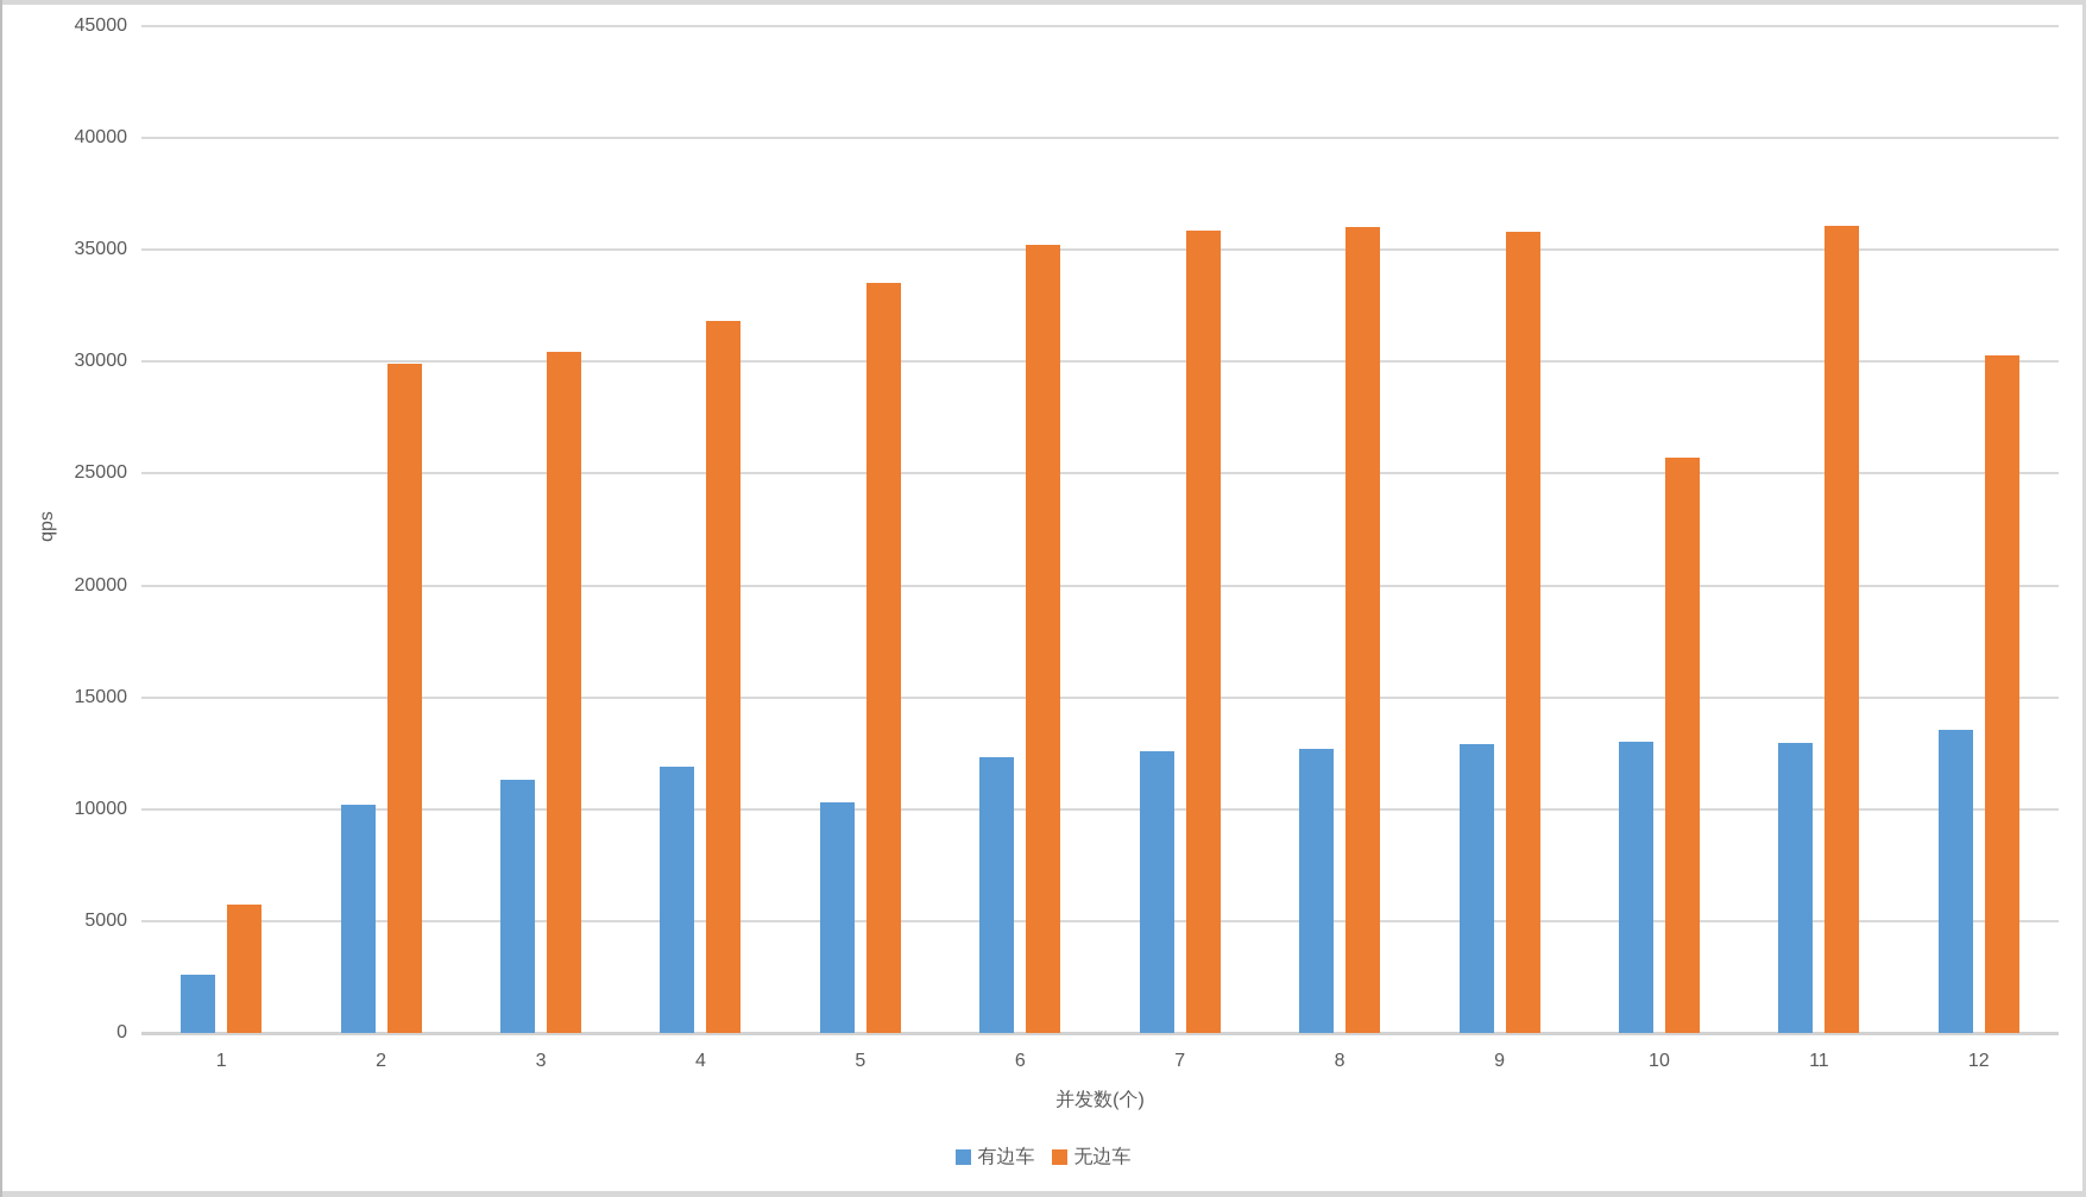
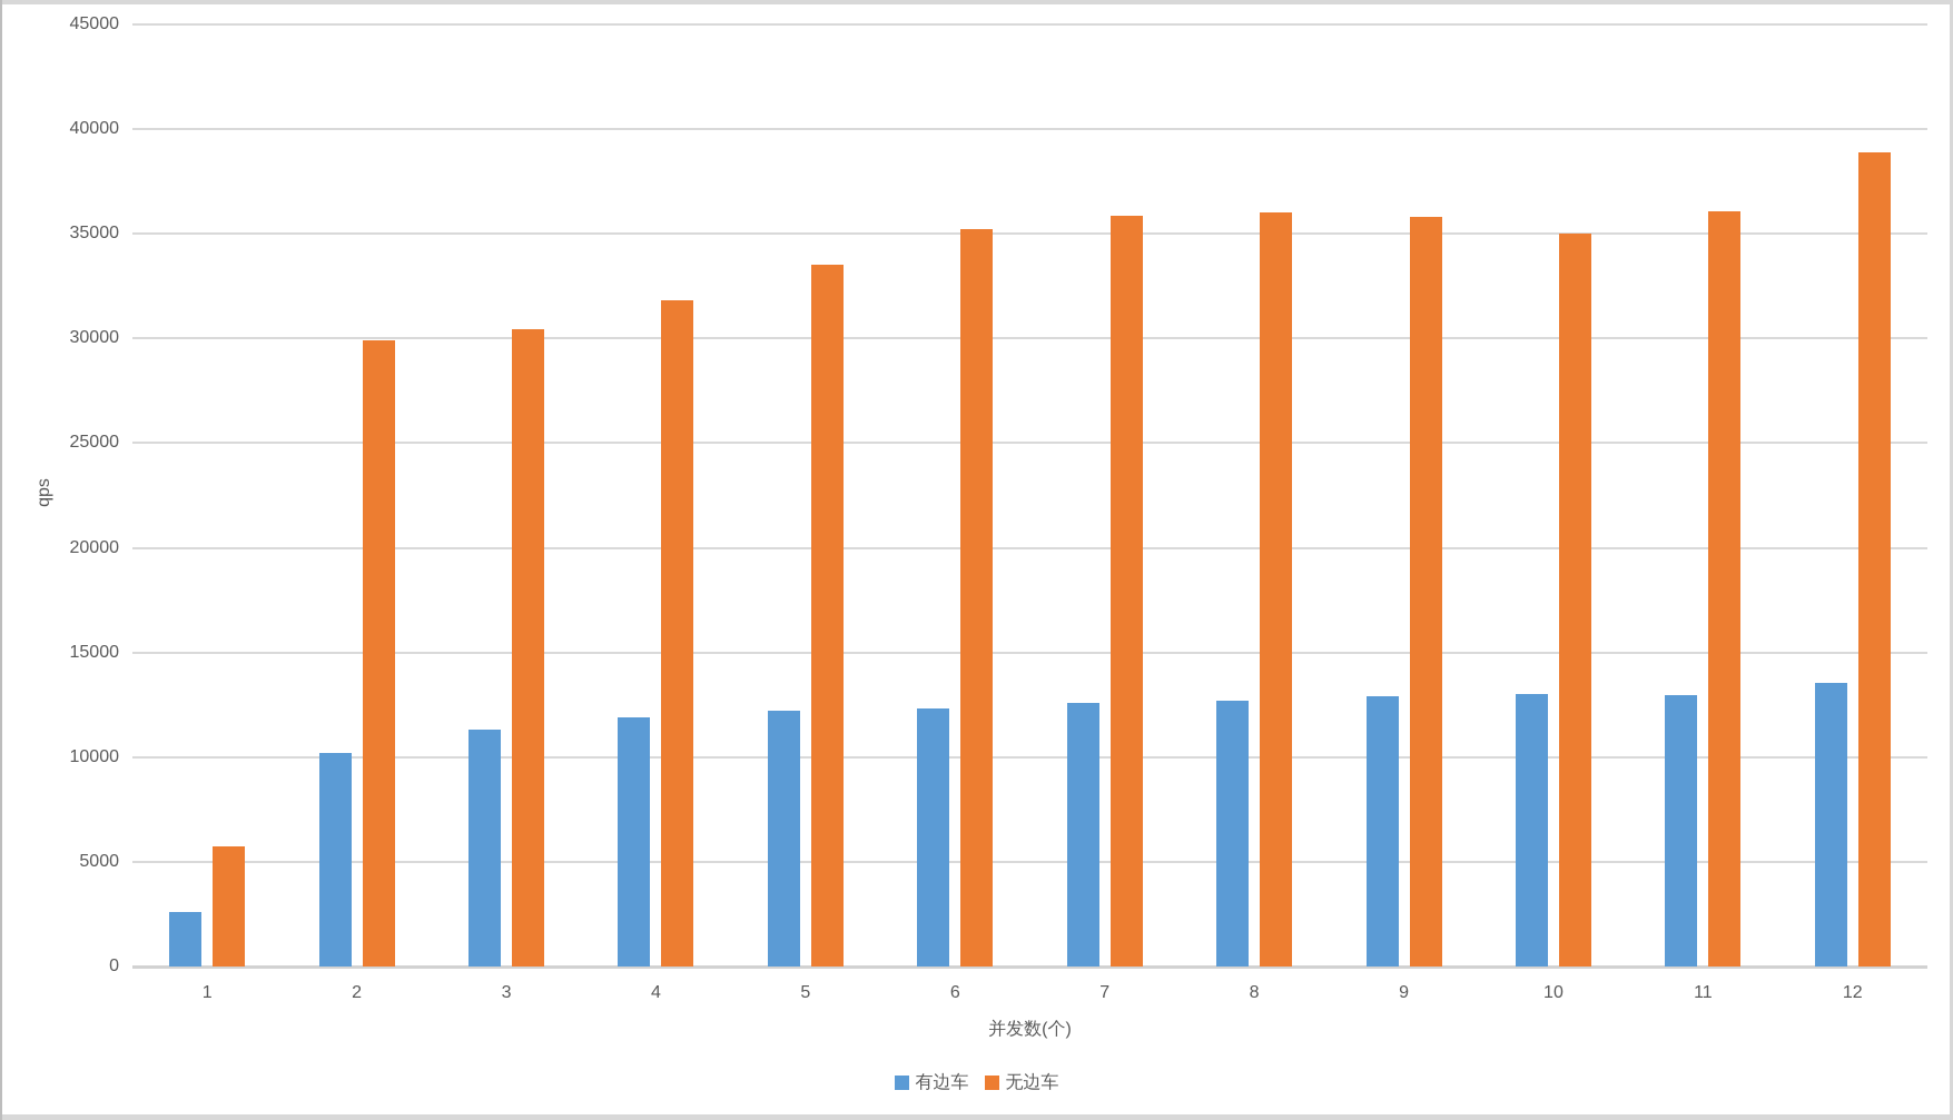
有边车/5: 10300 -> 12200
无边车/10: 25700 -> 35000
无边车/12: 30300 -> 38900
